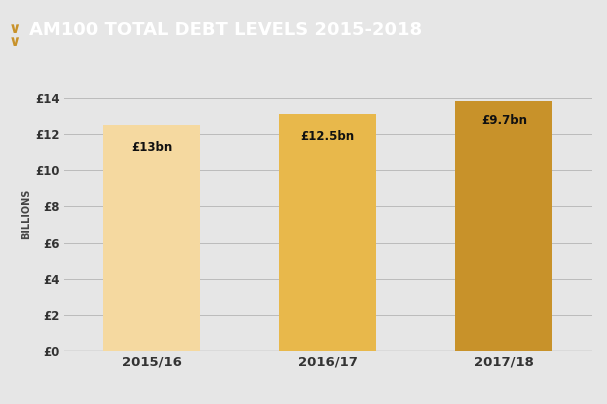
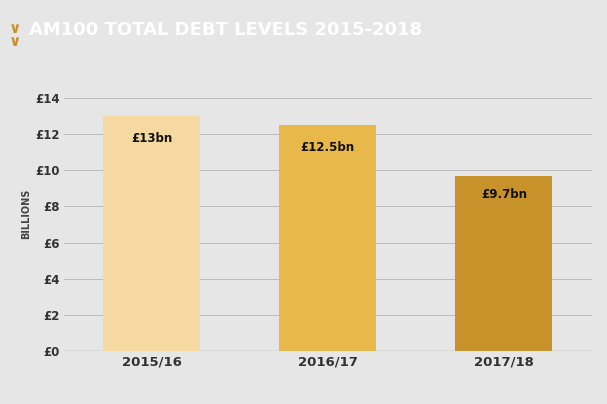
2015/16: £12.5 -> £13.0
2016/17: £13.1 -> £12.5
2017/18: £13.8 -> £9.7
